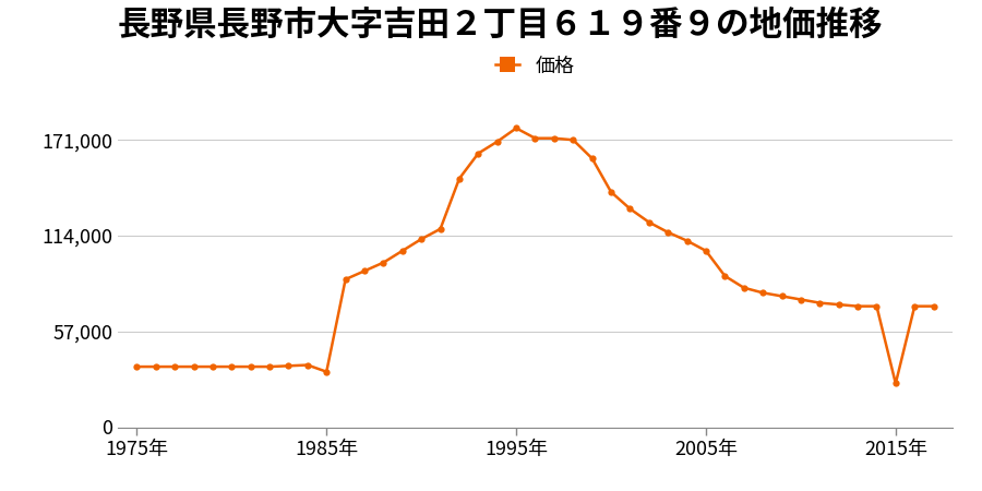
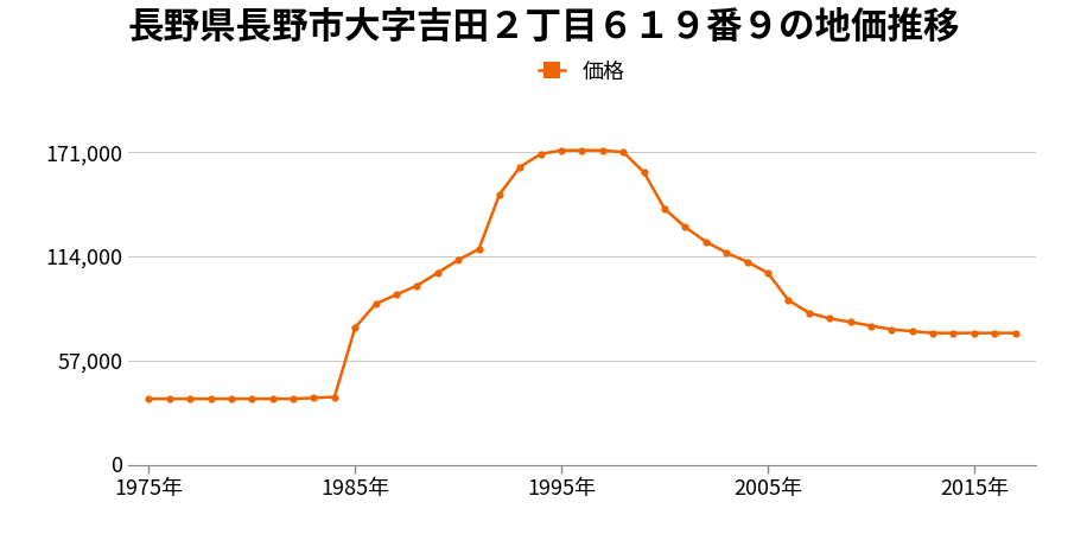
1985年: 33,000 -> 75,000
1995年: 178,000 -> 172,000
2015年: 26,000 -> 72,000
